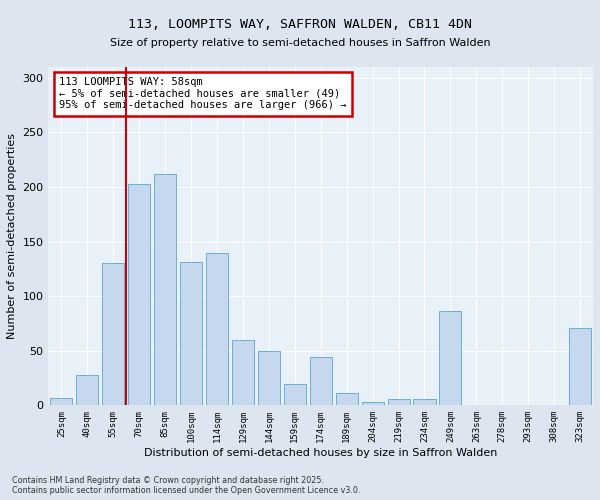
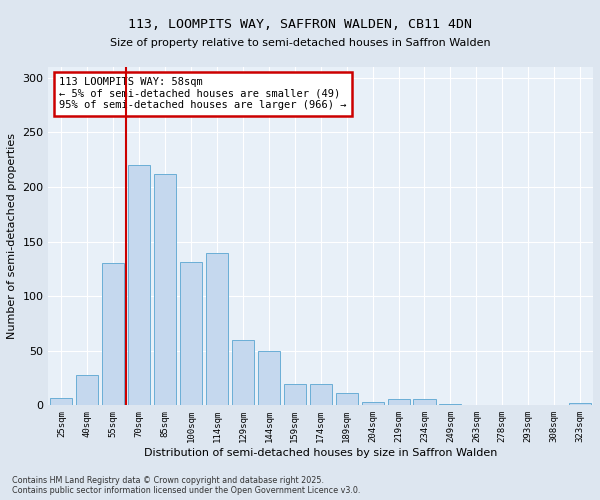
70sqm: 203 -> 220
174sqm: 44 -> 20
249sqm: 86 -> 1
323sqm: 71 -> 2
